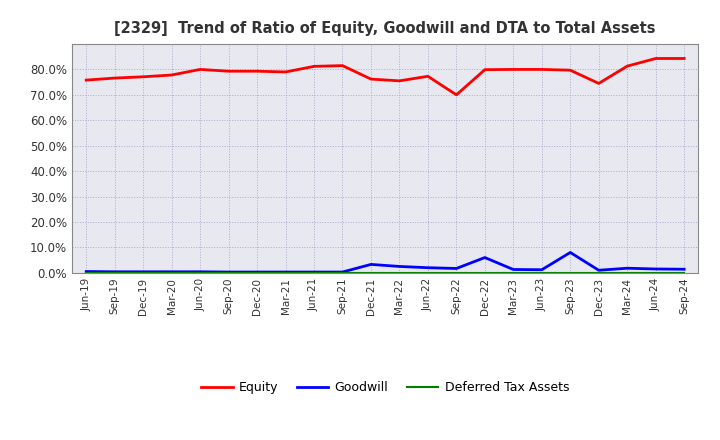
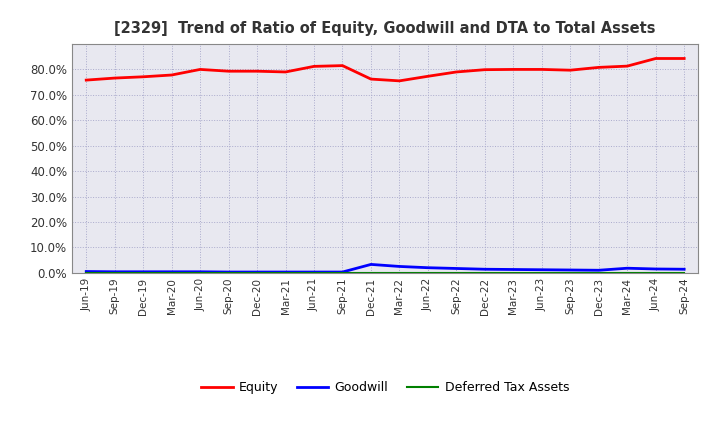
Equity/Sep-22: 70.0% -> 79.0%
Goodwill/Dec-22: 6.0% -> 1.4%
Goodwill/Sep-23: 8.0% -> 1.1%
Equity/Dec-23: 74.5% -> 80.8%
